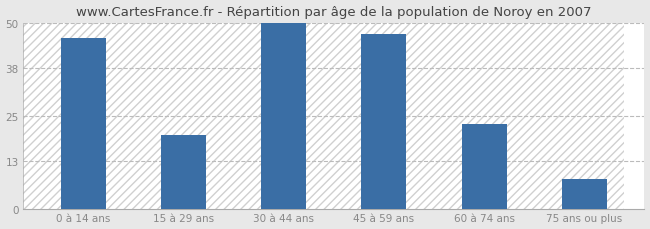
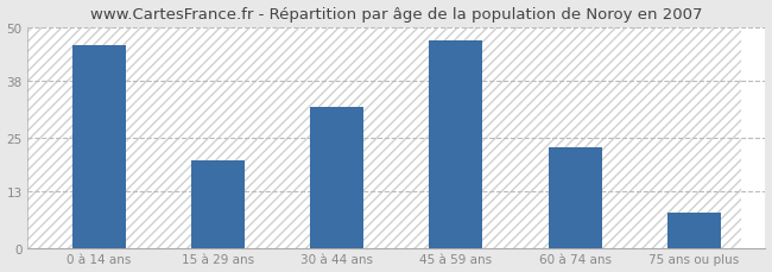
30 à 44 ans: 50 -> 32
